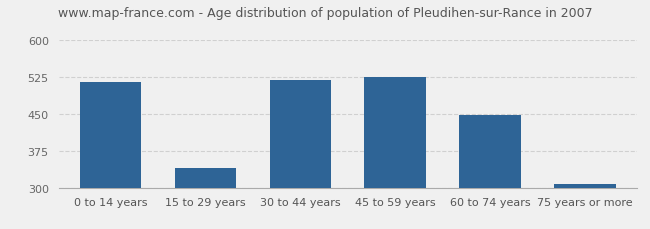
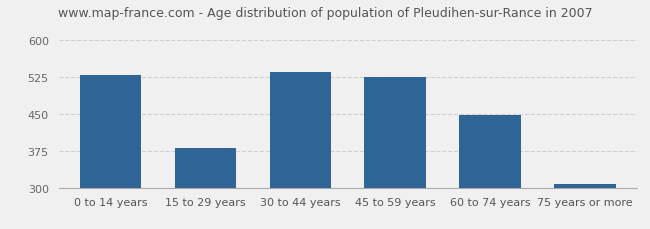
0 to 14 years: 515 -> 530
15 to 29 years: 340 -> 380
30 to 44 years: 520 -> 536
